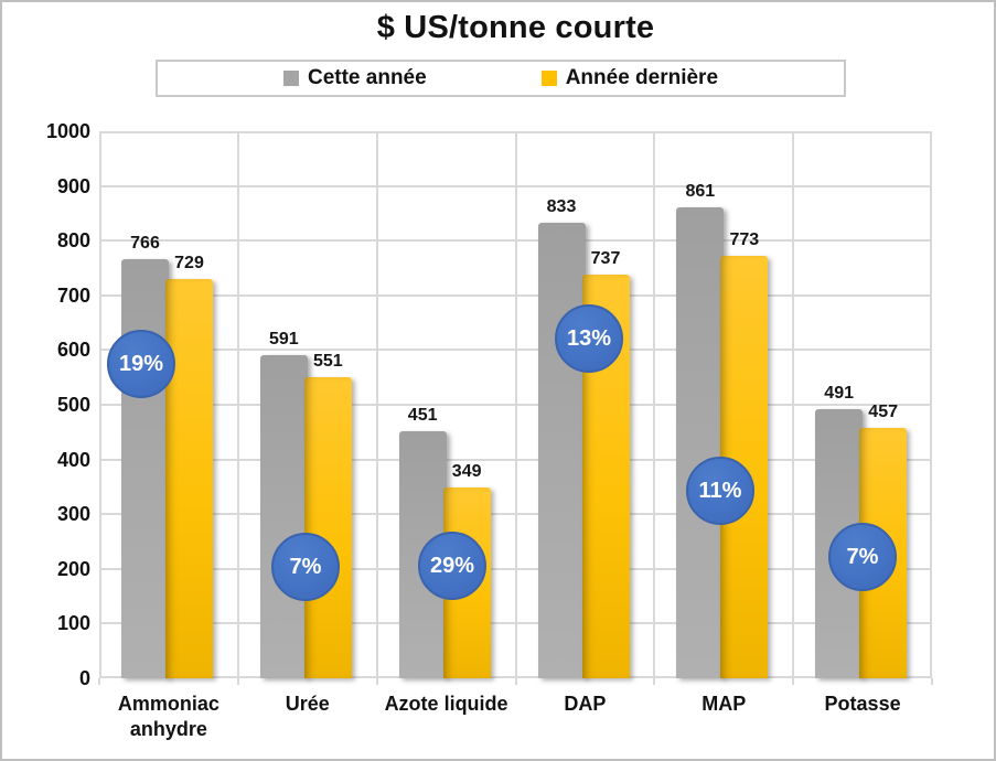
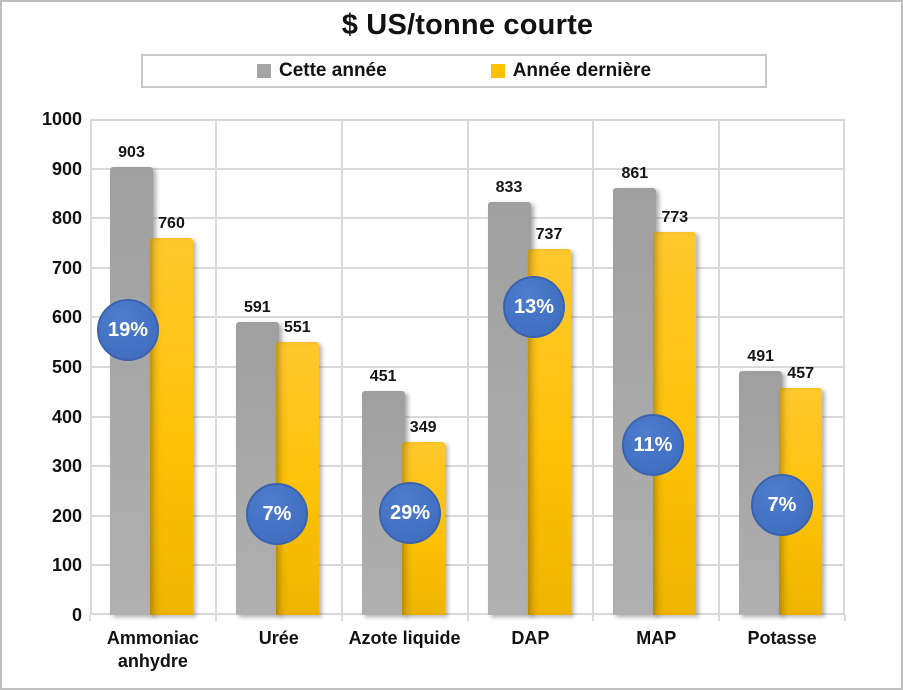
Cette année/Ammoniac anhydre: 766 -> 903
Année dernière/Ammoniac anhydre: 729 -> 760
